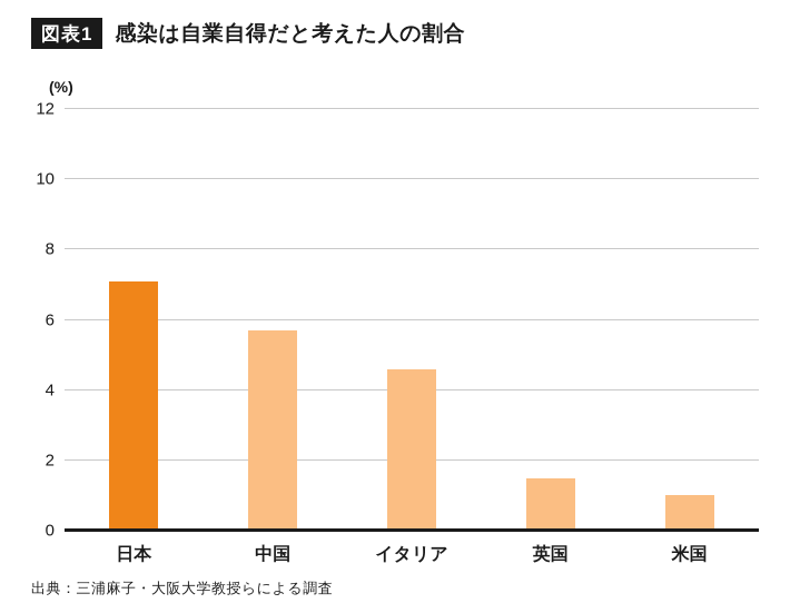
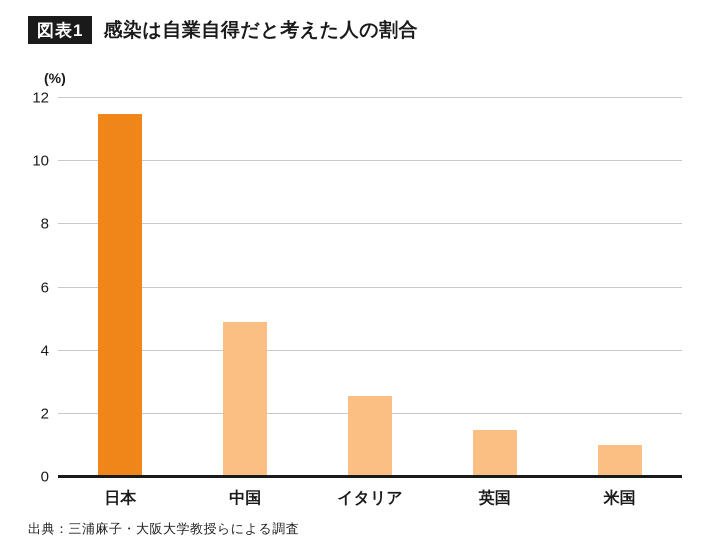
日本: 7.1 -> 11.5
中国: 5.7 -> 4.9
イタリア: 4.6 -> 2.5
